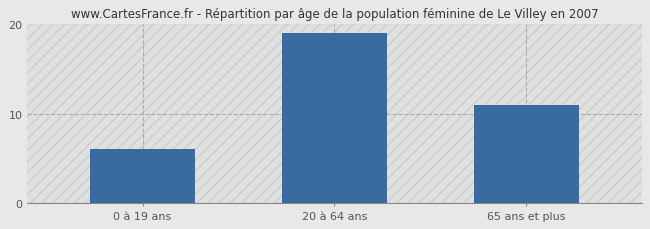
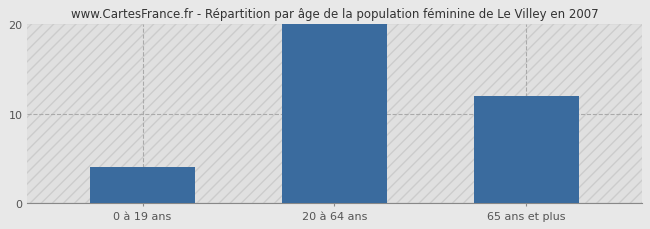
0 à 19 ans: 6 -> 4
20 à 64 ans: 19 -> 20
65 ans et plus: 11 -> 12
